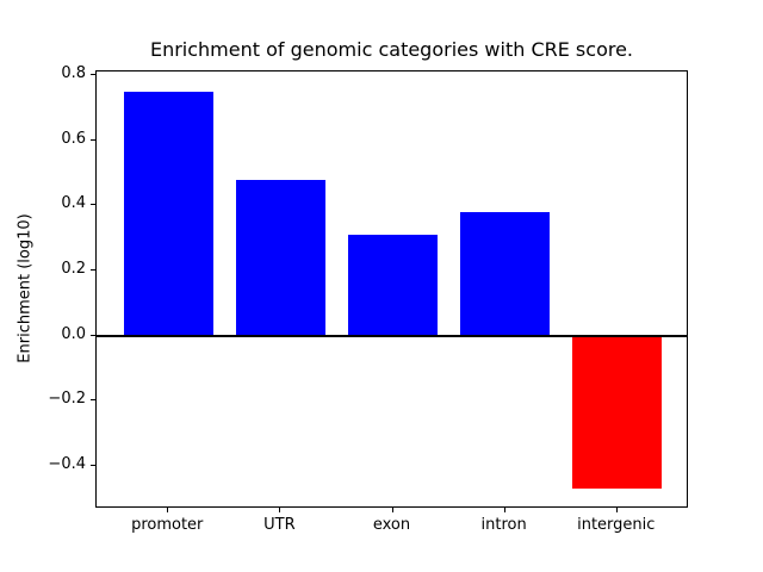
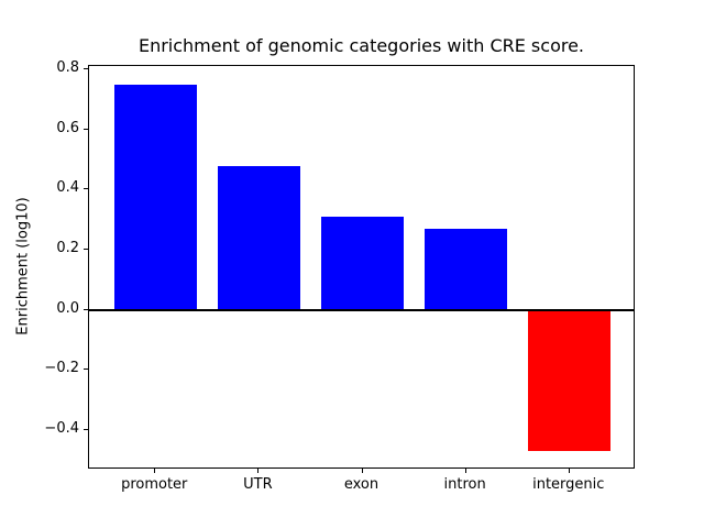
intron: 0.38 -> 0.27
